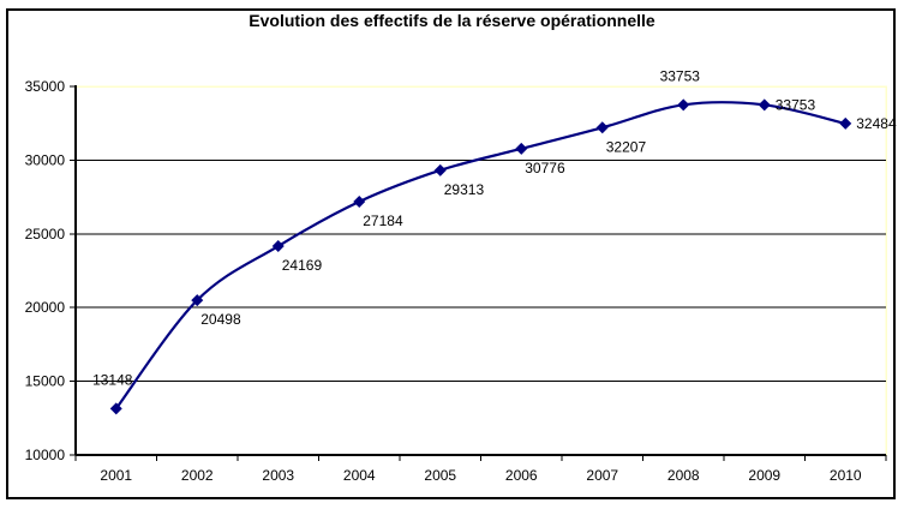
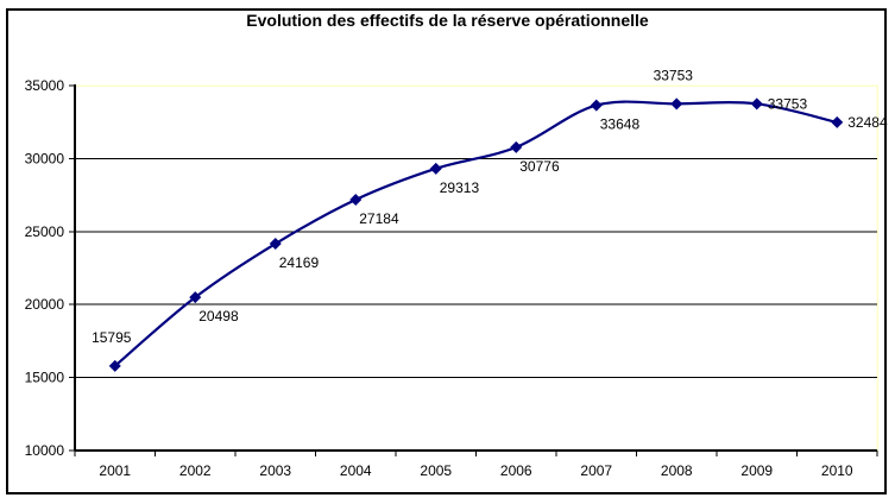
2001: 13148 -> 15795
2007: 32207 -> 33648
